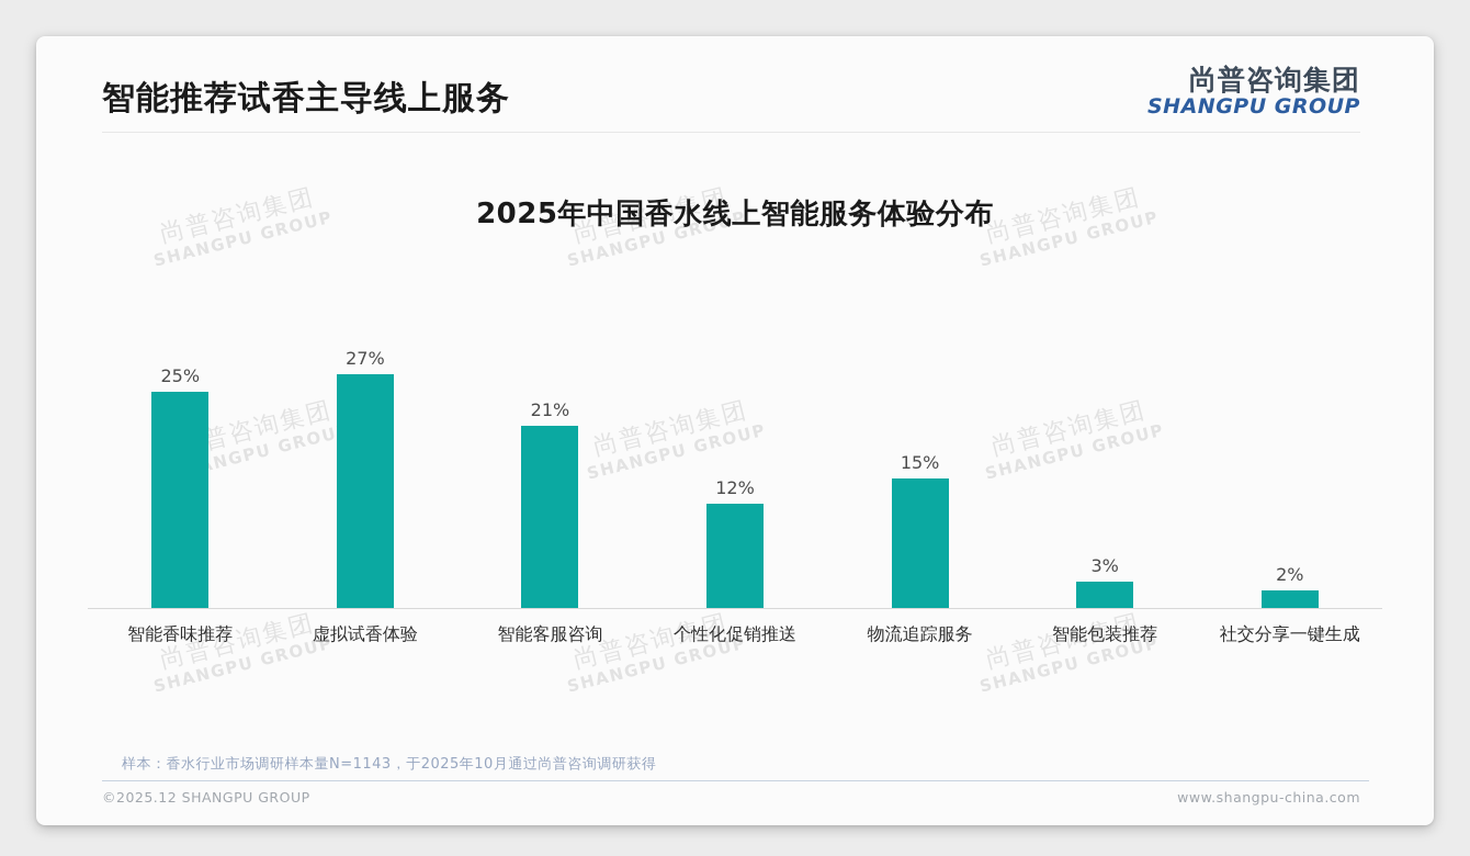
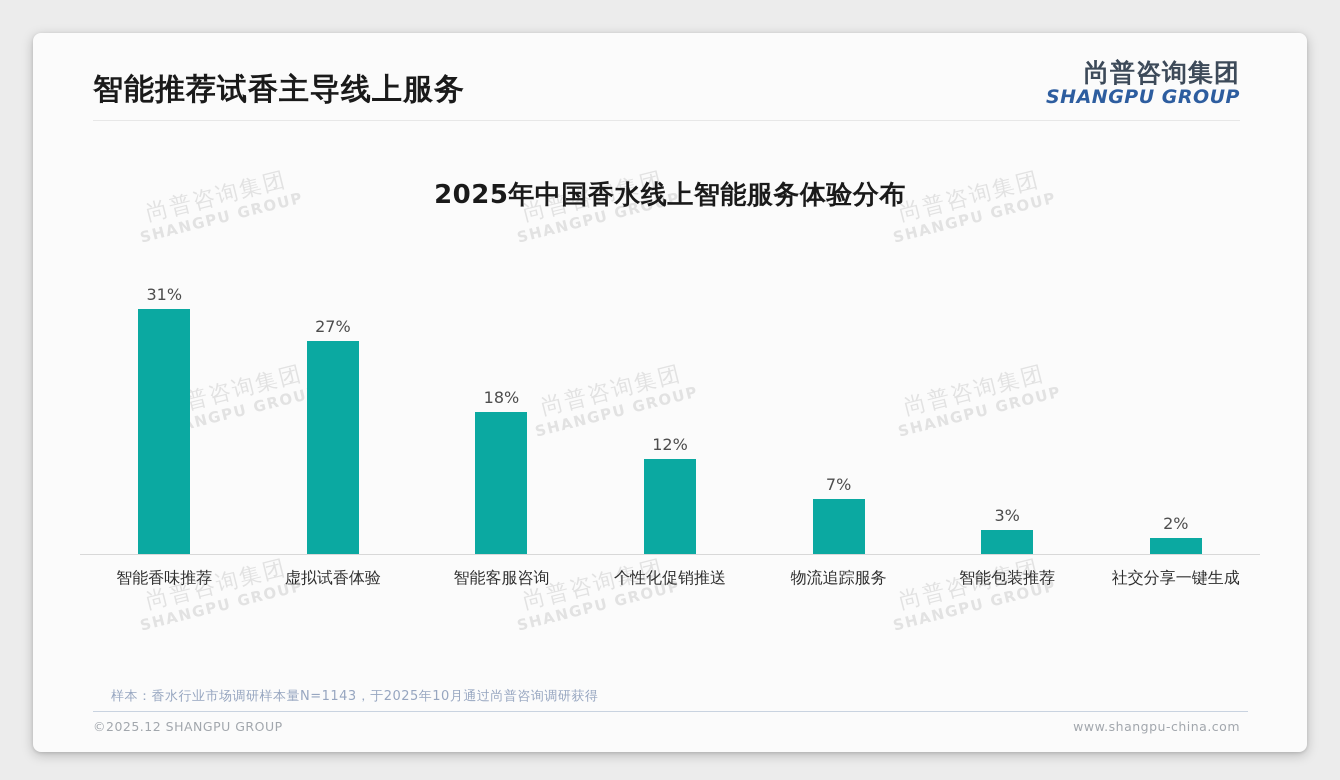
智能香味推荐: 25% -> 31%
智能客服咨询: 21% -> 18%
物流追踪服务: 15% -> 7%
